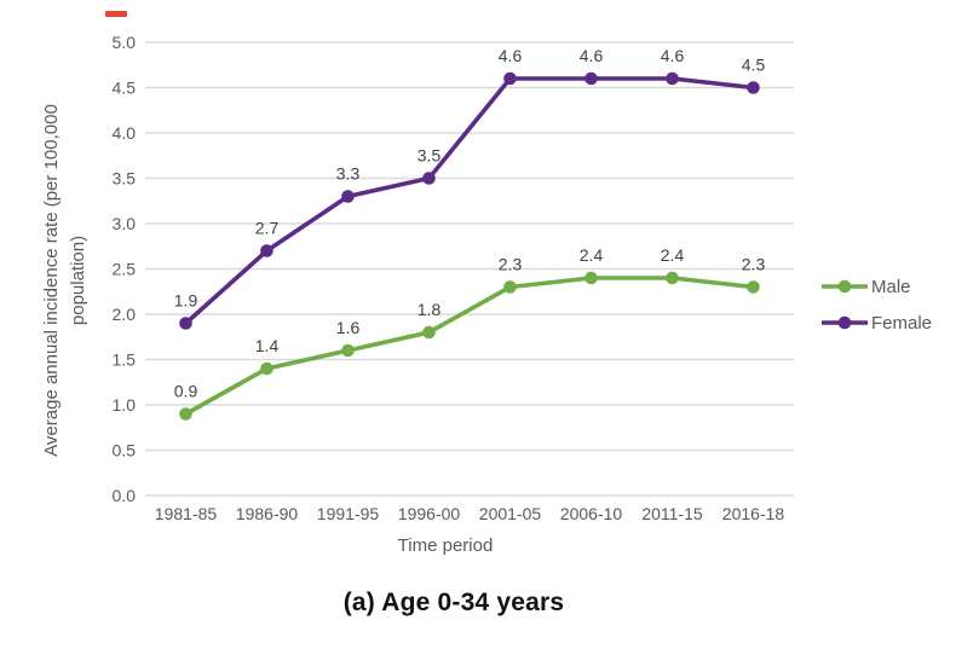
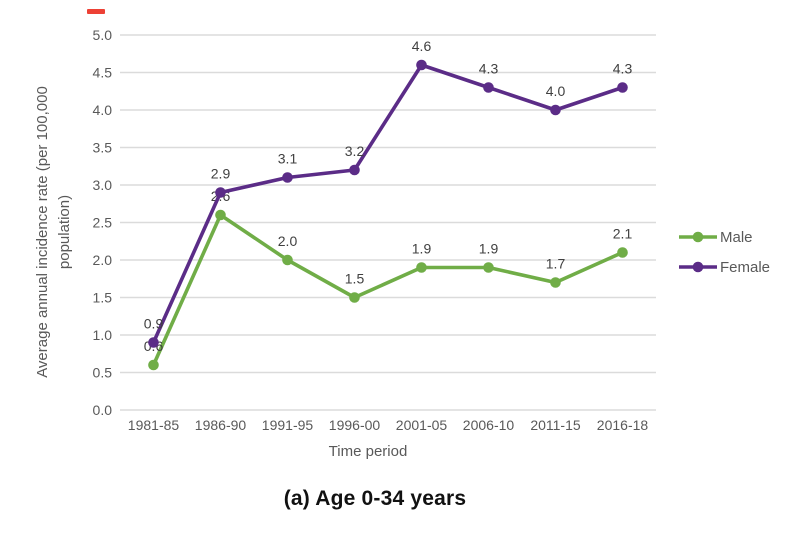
Male/1981-85: 0.9 -> 0.6
Female/1981-85: 1.9 -> 0.9
Male/1986-90: 1.4 -> 2.6
Female/1986-90: 2.7 -> 2.9
Male/1991-95: 1.6 -> 2.0
Female/1991-95: 3.3 -> 3.1
Male/1996-00: 1.8 -> 1.5
Female/1996-00: 3.5 -> 3.2
Male/2001-05: 2.3 -> 1.9
Male/2006-10: 2.4 -> 1.9
Female/2006-10: 4.6 -> 4.3
Male/2011-15: 2.4 -> 1.7
Female/2011-15: 4.6 -> 4.0
Male/2016-18: 2.3 -> 2.1
Female/2016-18: 4.5 -> 4.3
